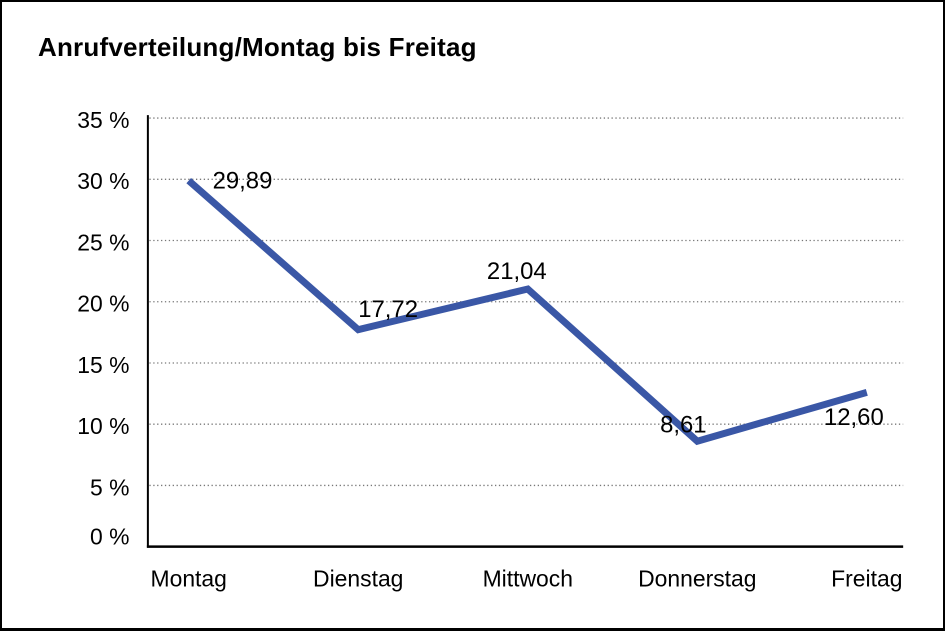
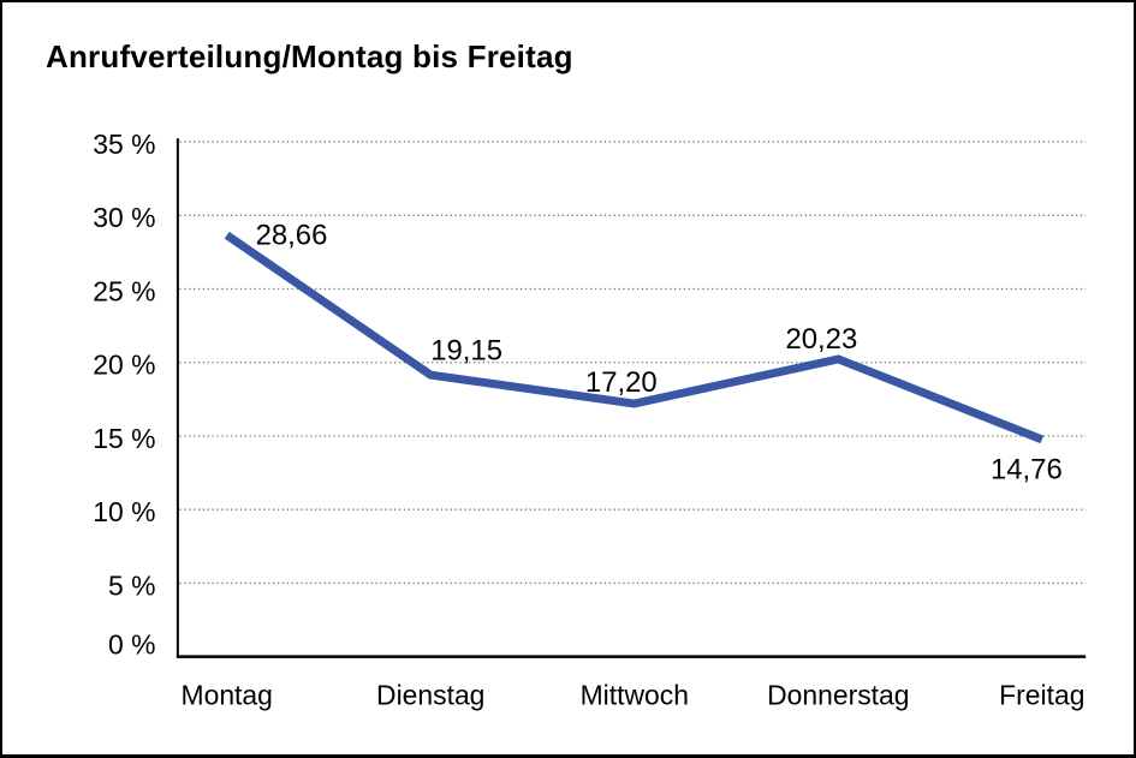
Montag: 29,89 -> 28,66
Dienstag: 17,72 -> 19,15
Mittwoch: 21,04 -> 17,20
Donnerstag: 8,61 -> 20,23
Freitag: 12,60 -> 14,76
